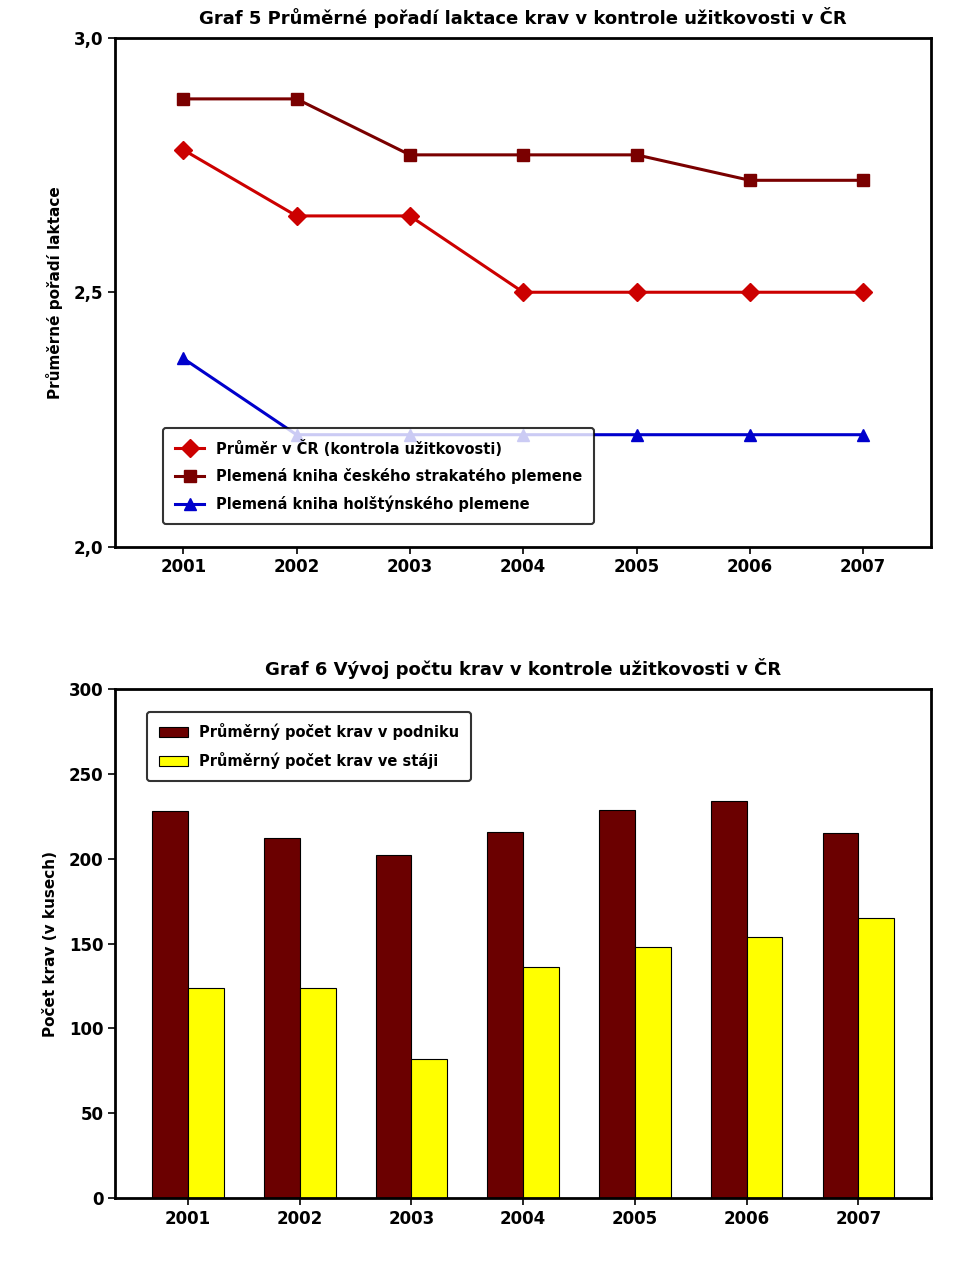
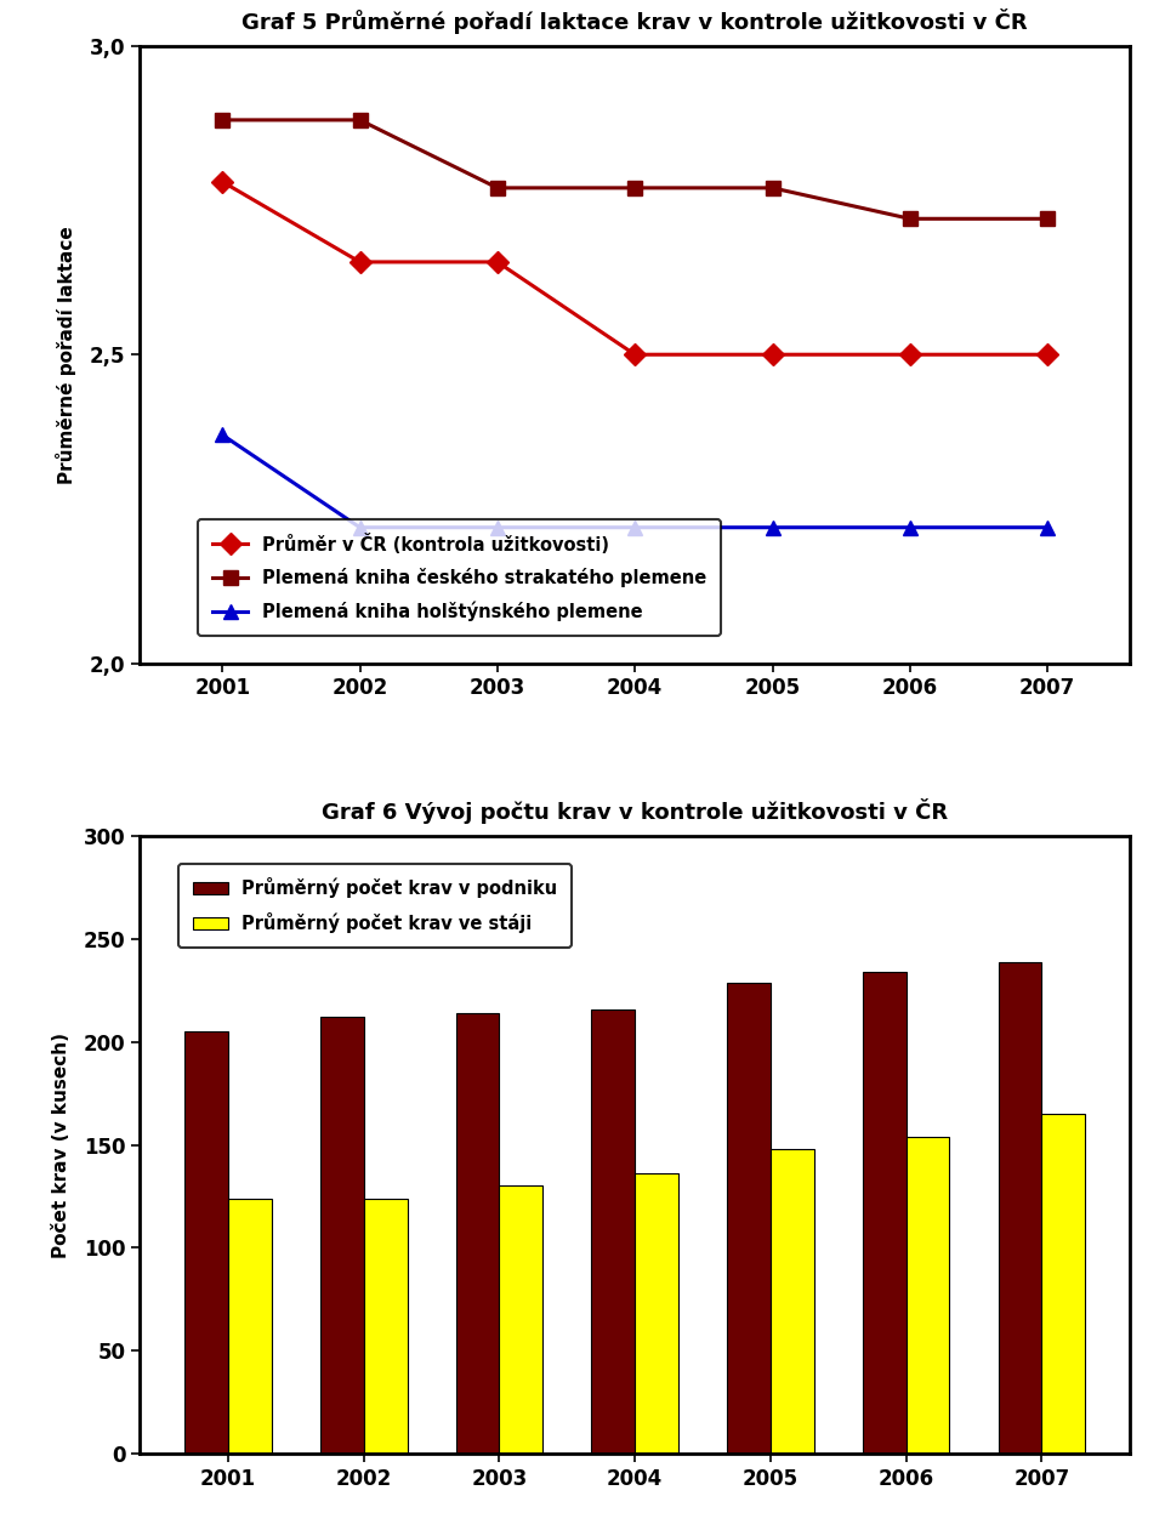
Graf 6 Vývoj počtu krav v kontrole užitkovosti v ČR/Průměrný počet krav v podniku/2001: 228 -> 205
Graf 6 Vývoj počtu krav v kontrole užitkovosti v ČR/Průměrný počet krav v podniku/2003: 202 -> 214
Graf 6 Vývoj počtu krav v kontrole užitkovosti v ČR/Průměrný počet krav ve stáji/2003: 82 -> 130
Graf 6 Vývoj počtu krav v kontrole užitkovosti v ČR/Průměrný počet krav v podniku/2007: 215 -> 239
